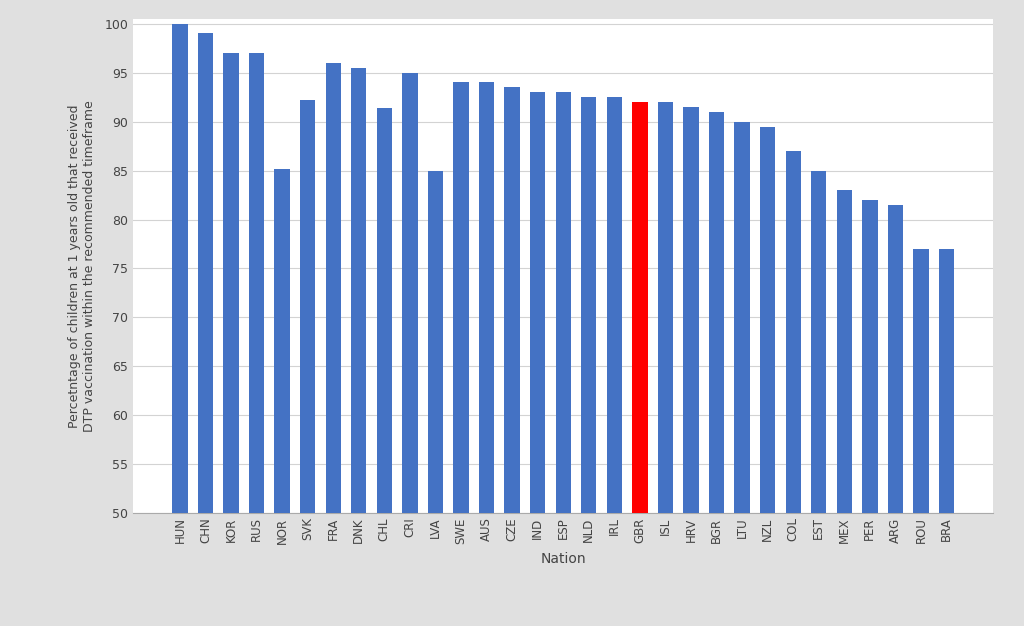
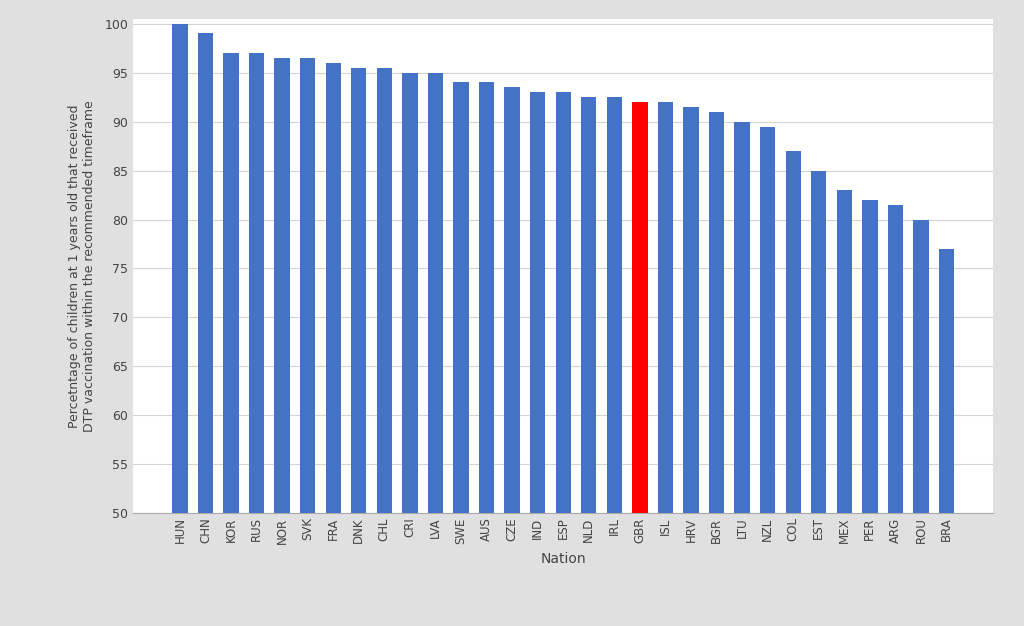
NOR: 85.2 -> 96.5
SVK: 92.2 -> 96.5
CHL: 91.4 -> 95.5
LVA: 85.0 -> 95.0
ROU: 77.0 -> 80.0
